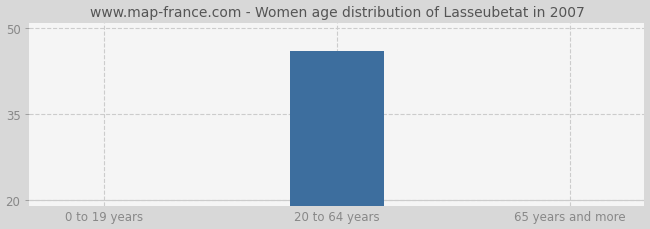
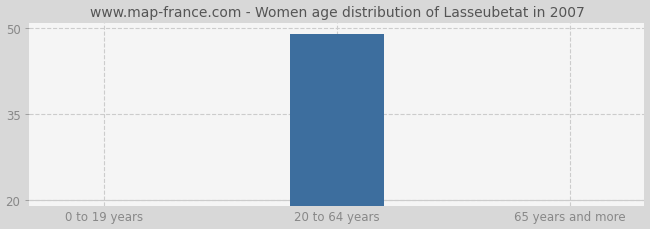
20 to 64 years: 46 -> 49
